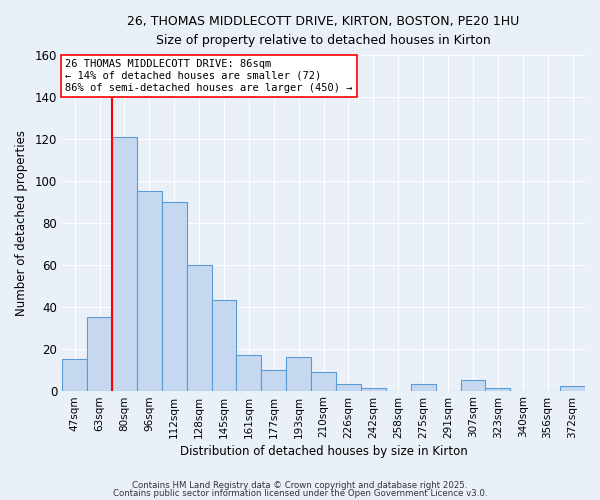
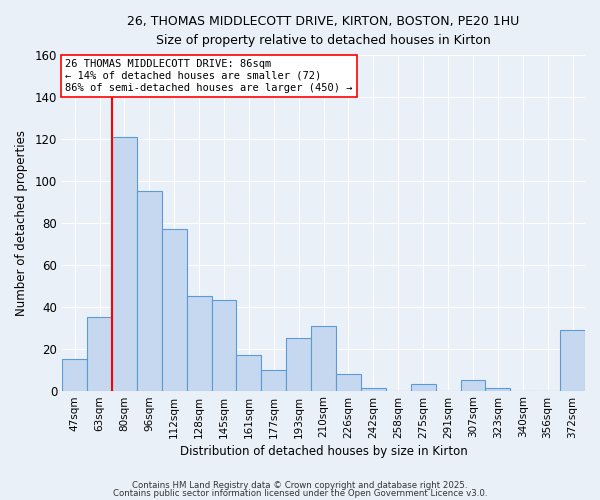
112sqm: 90 -> 77
128sqm: 60 -> 45
193sqm: 16 -> 25
210sqm: 9 -> 31
226sqm: 3 -> 8
372sqm: 2 -> 29
